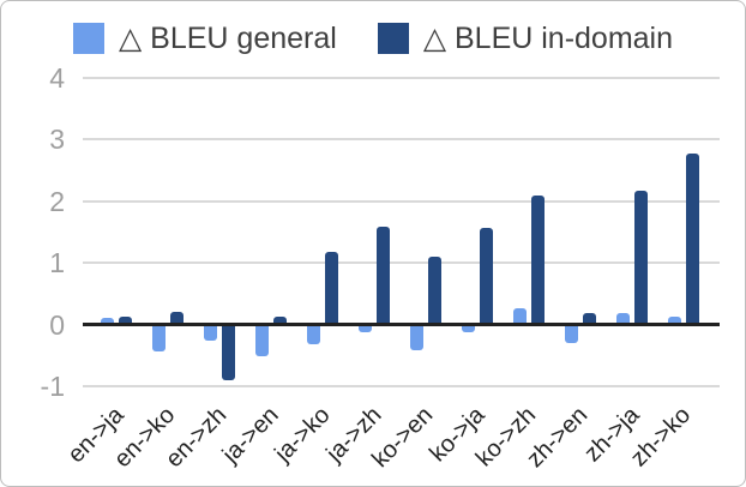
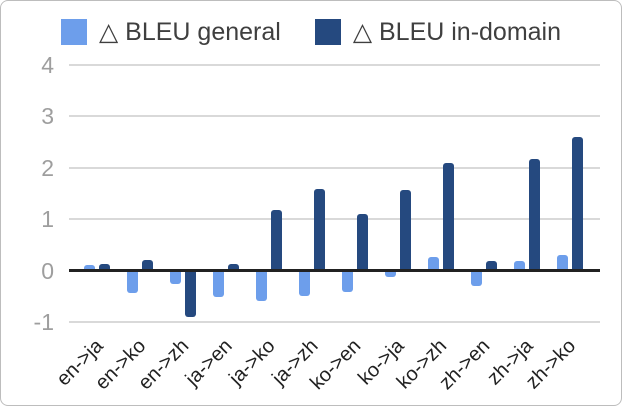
△ BLEU general/ja->ko: -0.3 -> -0.6
△ BLEU general/ja->zh: -0.1 -> -0.5
△ BLEU general/zh->ko: 0.1 -> 0.3
△ BLEU in-domain/zh->ko: 2.8 -> 2.6
